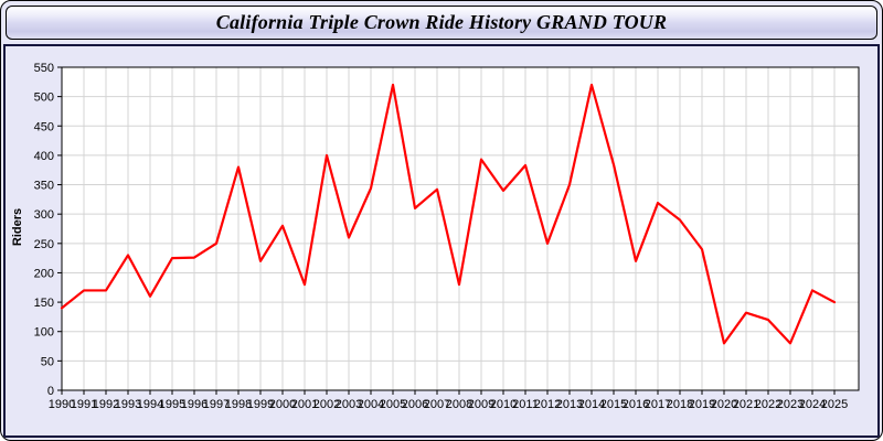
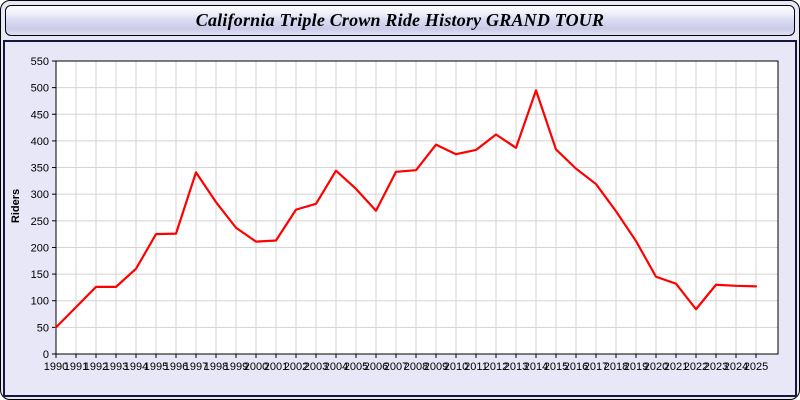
1990: 140 -> 50
1991: 170 -> 90
1992: 170 -> 130
1993: 230 -> 130
1997: 250 -> 340
1998: 380 -> 280
1999: 220 -> 240
2000: 280 -> 210
2001: 180 -> 210
2002: 400 -> 270
2003: 260 -> 280
2005: 520 -> 310
2006: 310 -> 270
2008: 180 -> 340
2010: 340 -> 380
2012: 250 -> 410
2013: 350 -> 390
2014: 520 -> 500
2016: 220 -> 350
2018: 290 -> 270
2019: 240 -> 210
2020: 80 -> 140
2022: 120 -> 80
2023: 80 -> 130
2024: 170 -> 130
2025: 150 -> 130
